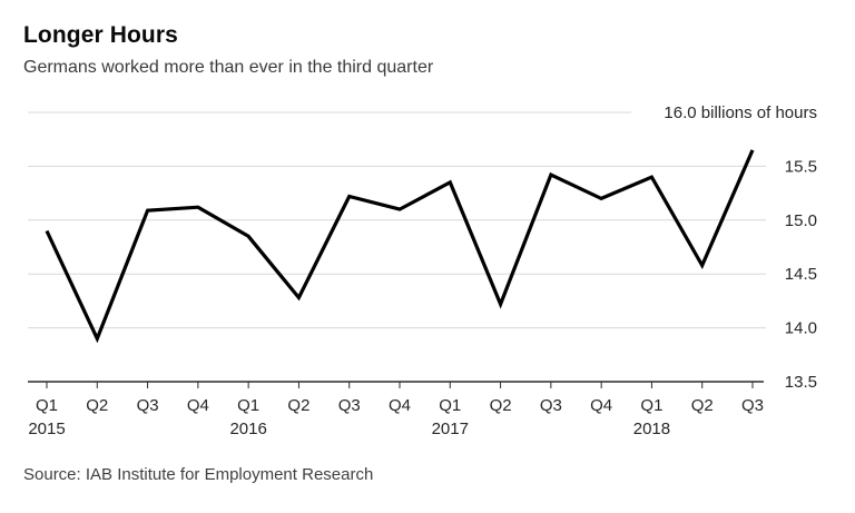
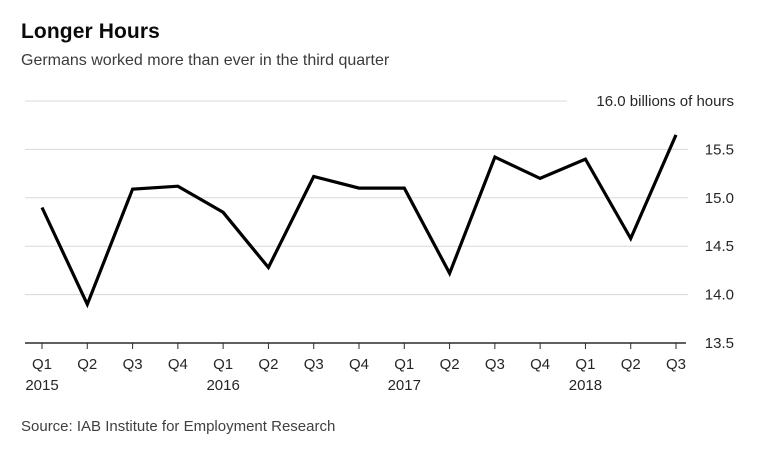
Q1 2017: 15.3 -> 15.1
